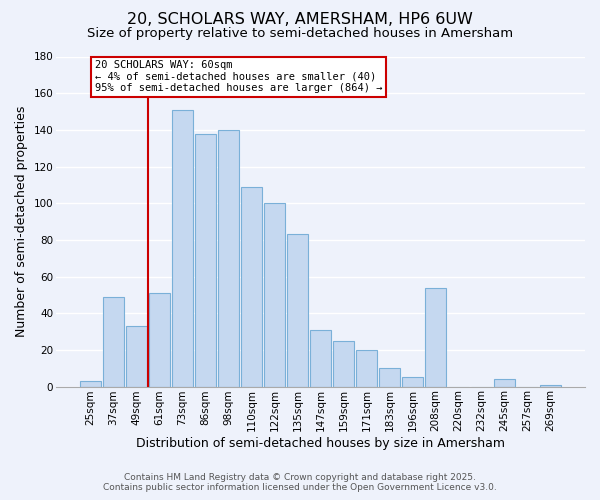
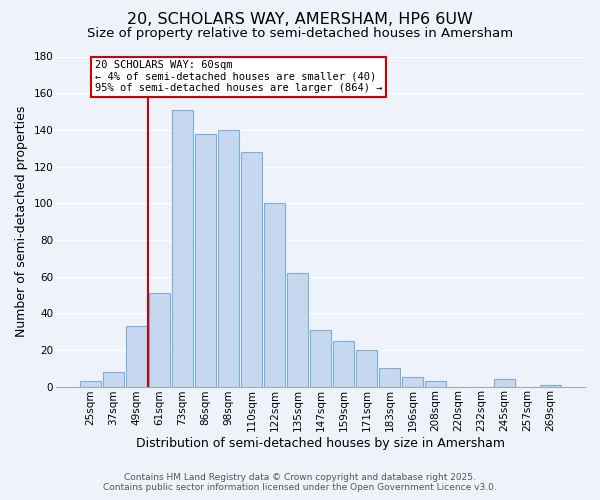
37sqm: 49 -> 8
110sqm: 109 -> 128
135sqm: 83 -> 62
208sqm: 54 -> 3
